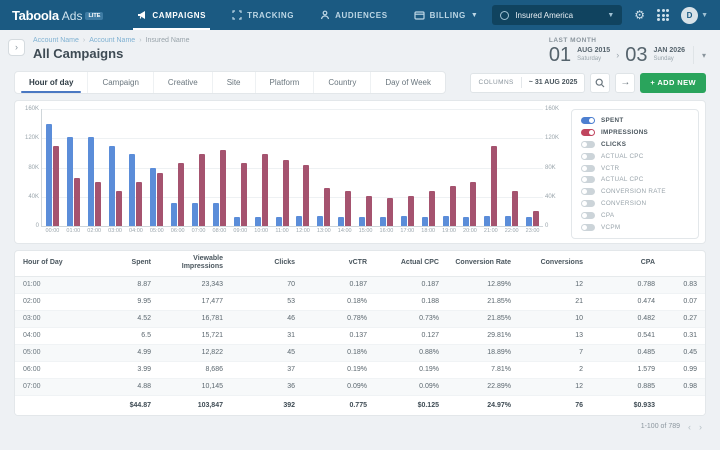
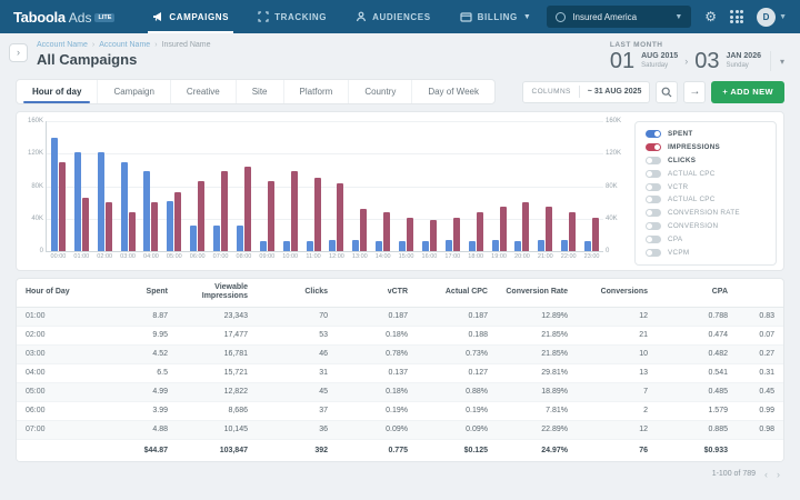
SPENT/05:00: 80K -> 60K
IMPRESSIONS/21:00: 110K -> 60K
IMPRESSIONS/23:00: 20K -> 40K
